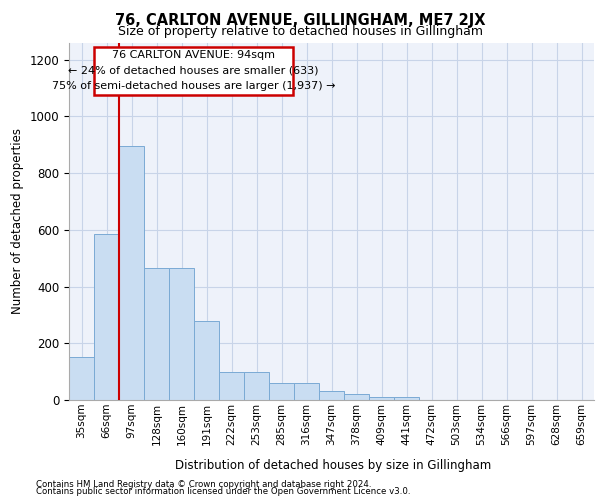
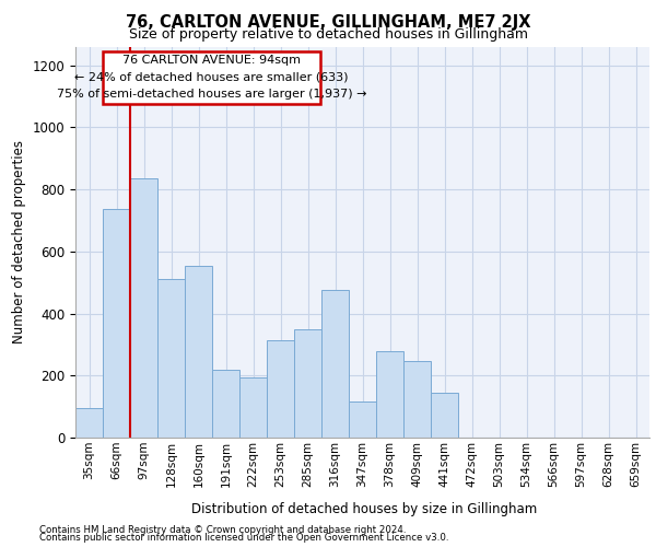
35sqm: 150 -> 95
66sqm: 585 -> 735
97sqm: 895 -> 835
128sqm: 465 -> 510
160sqm: 465 -> 555
191sqm: 280 -> 220
222sqm: 100 -> 195
253sqm: 100 -> 315
285sqm: 60 -> 350
316sqm: 60 -> 475
347sqm: 30 -> 115
378sqm: 20 -> 280
409sqm: 12 -> 245
441sqm: 10 -> 145
